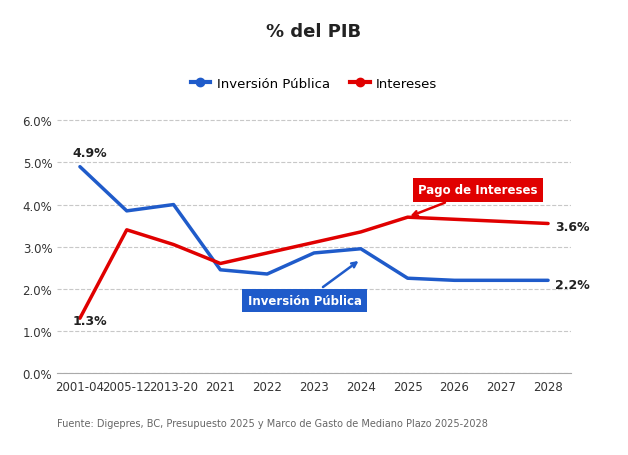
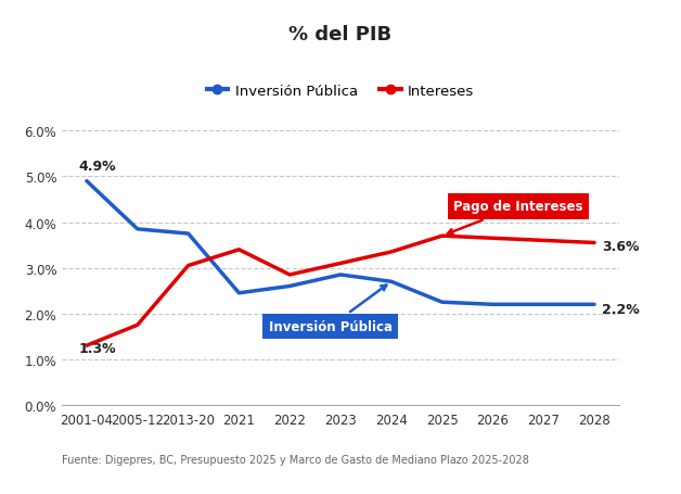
Intereses/2005-12: 3.40% -> 1.75%
Inversión Pública/2013-20: 4.00% -> 3.75%
Intereses/2021: 2.60% -> 3.40%
Inversión Pública/2022: 2.35% -> 2.60%
Inversión Pública/2024: 2.95% -> 2.70%
